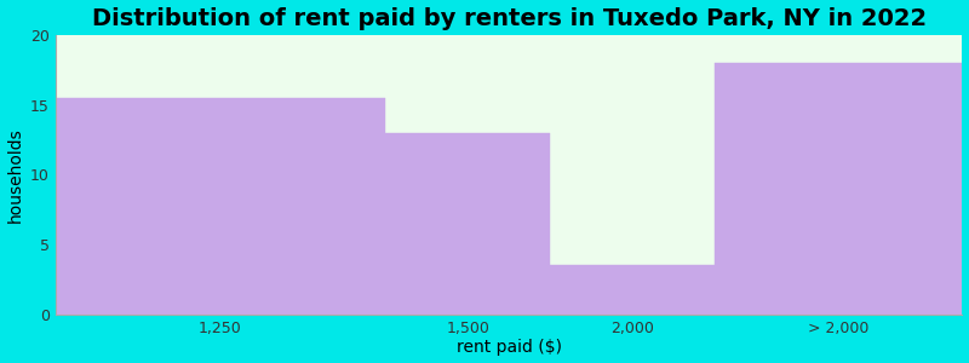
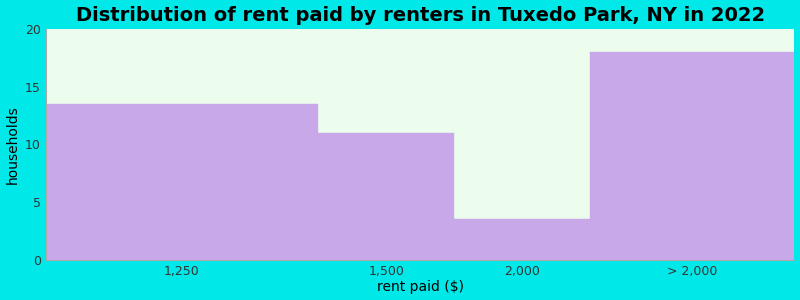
1,250: 15.5 -> 13.5
1,500: 13.0 -> 11.0
